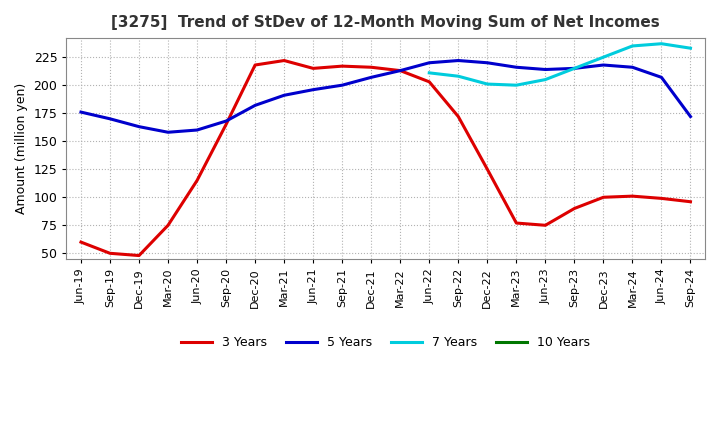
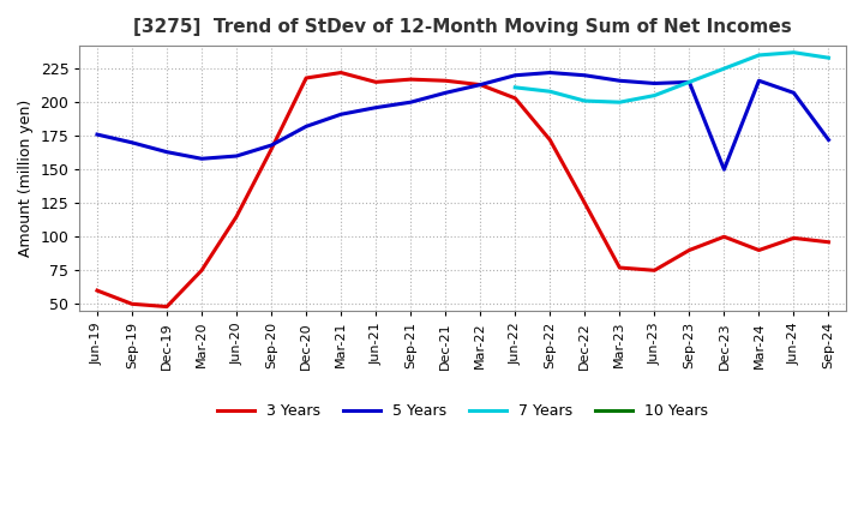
5 Years/Dec-23: 218 -> 150
3 Years/Mar-24: 101 -> 90
